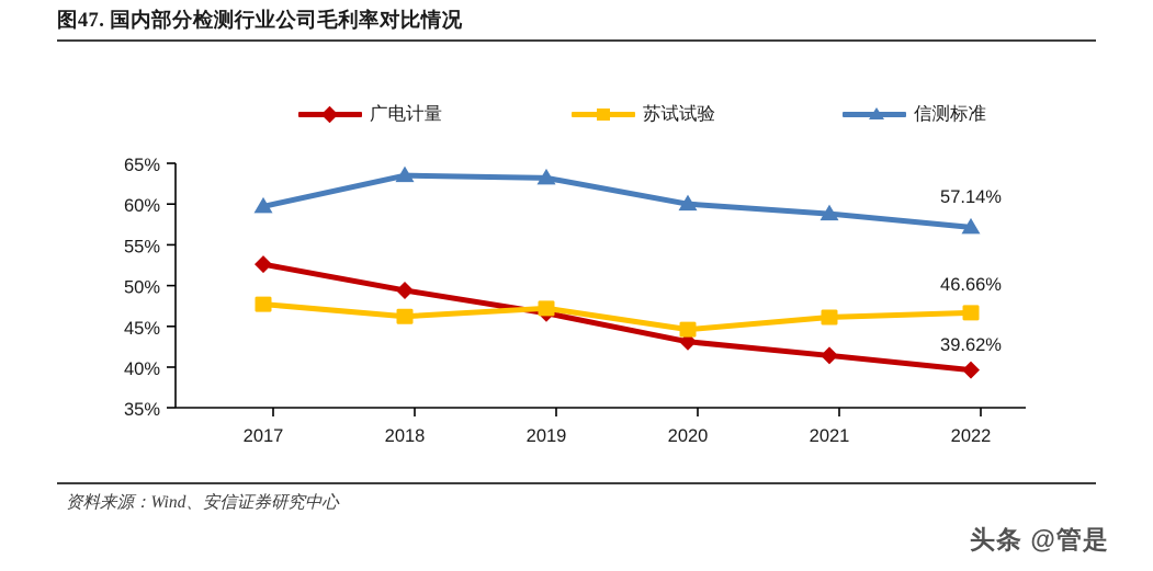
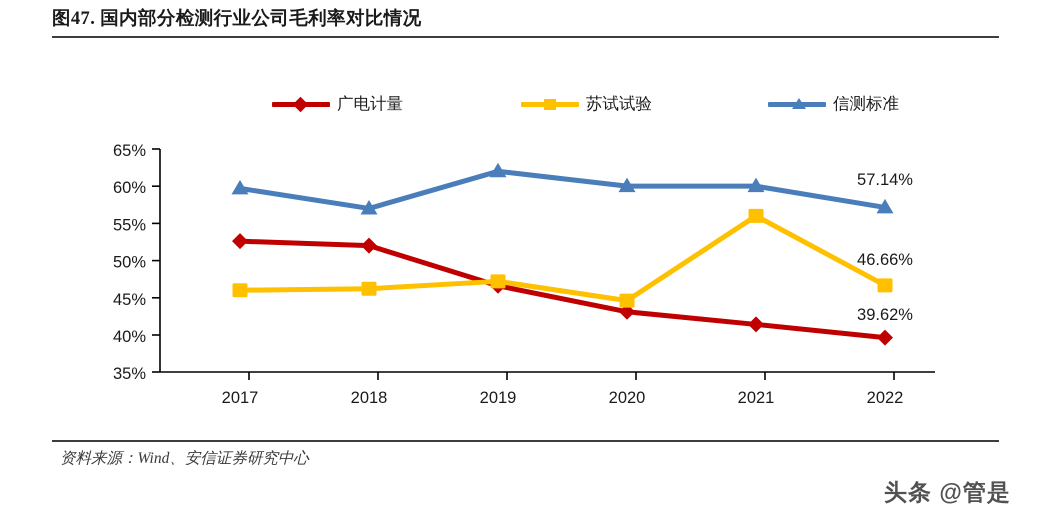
苏试试验/2017: 48% -> 46%
广电计量/2018: 49% -> 52%
信测标准/2018: 64% -> 57%
信测标准/2019: 63% -> 62%
苏试试验/2021: 46% -> 56%
信测标准/2021: 59% -> 60%
